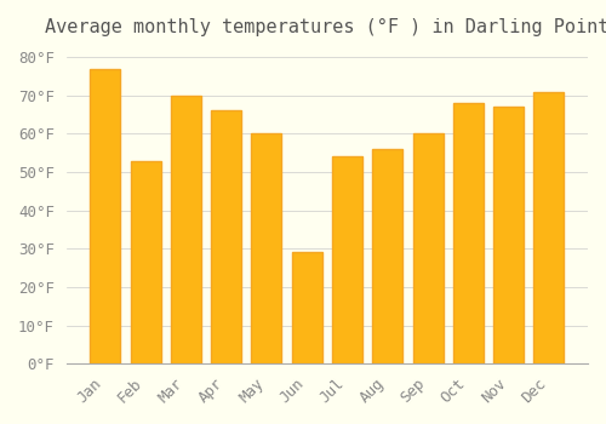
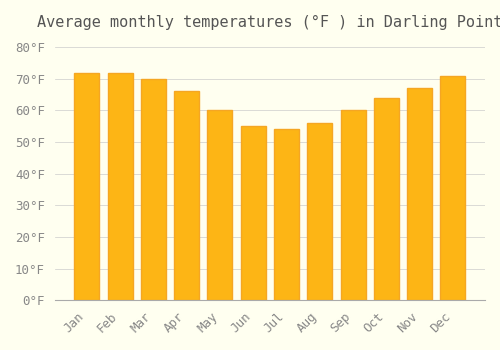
Jan: 77°F -> 72°F
Feb: 53°F -> 72°F
Jun: 29°F -> 55°F
Oct: 68°F -> 64°F
